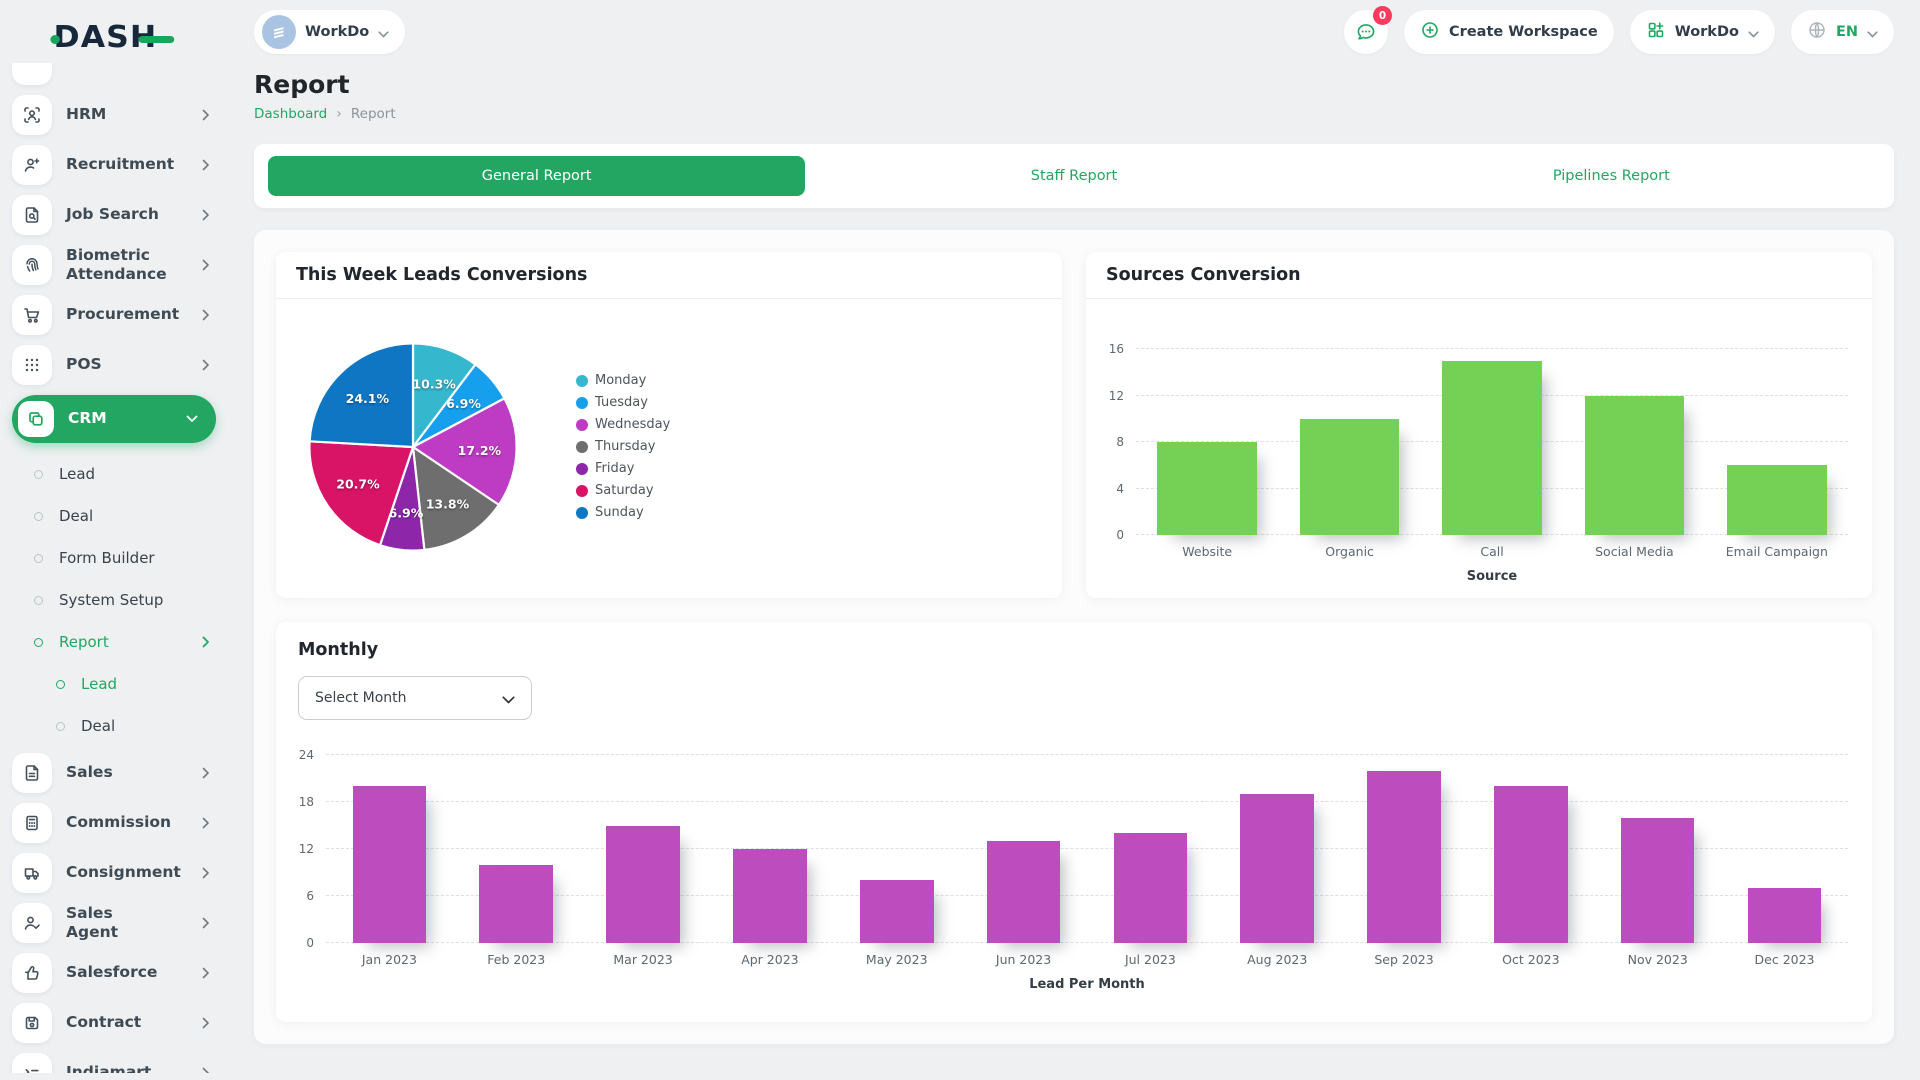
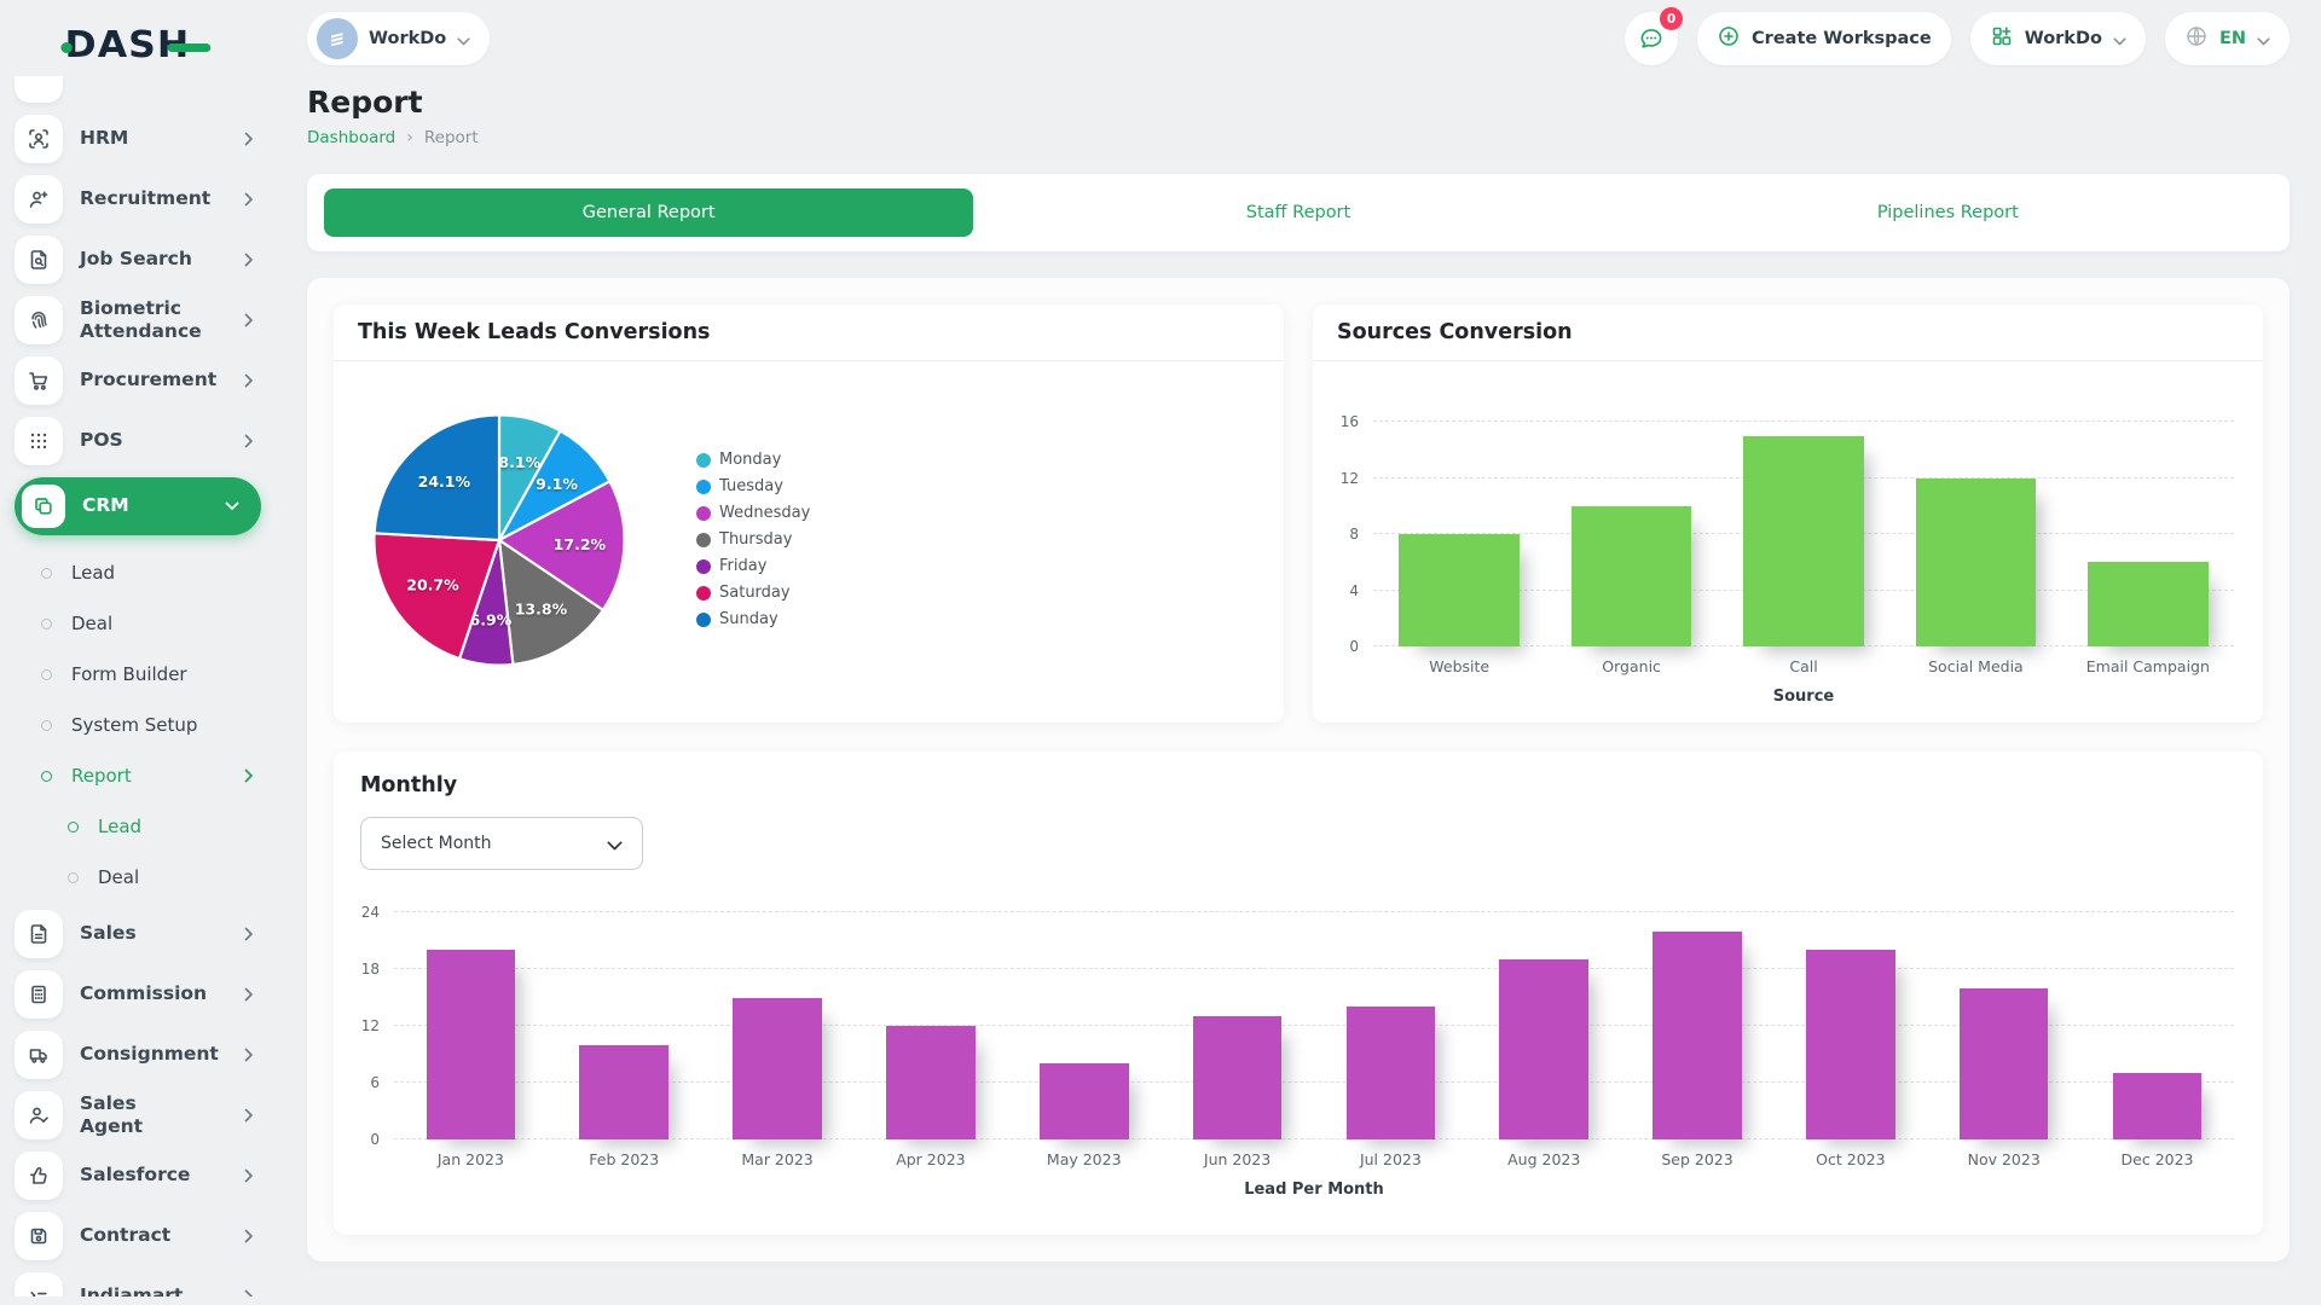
This Week Leads Conversions/Monday: 10.3% -> 8.1%
This Week Leads Conversions/Tuesday: 6.9% -> 9.1%
